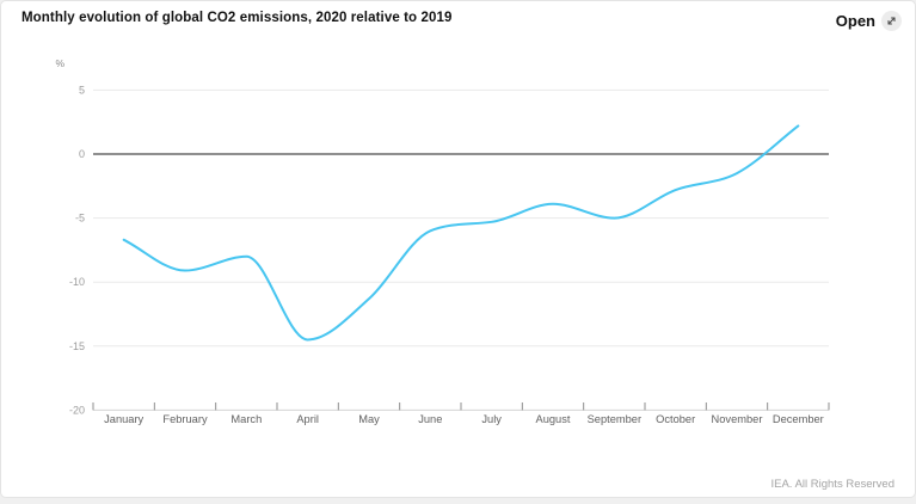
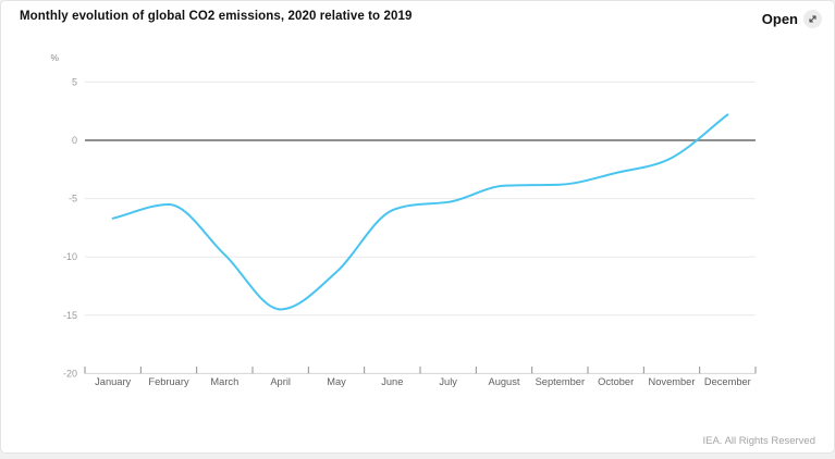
February: -9.1 -> -5.5
March: -8.0 -> -9.8
September: -5.0 -> -3.8
